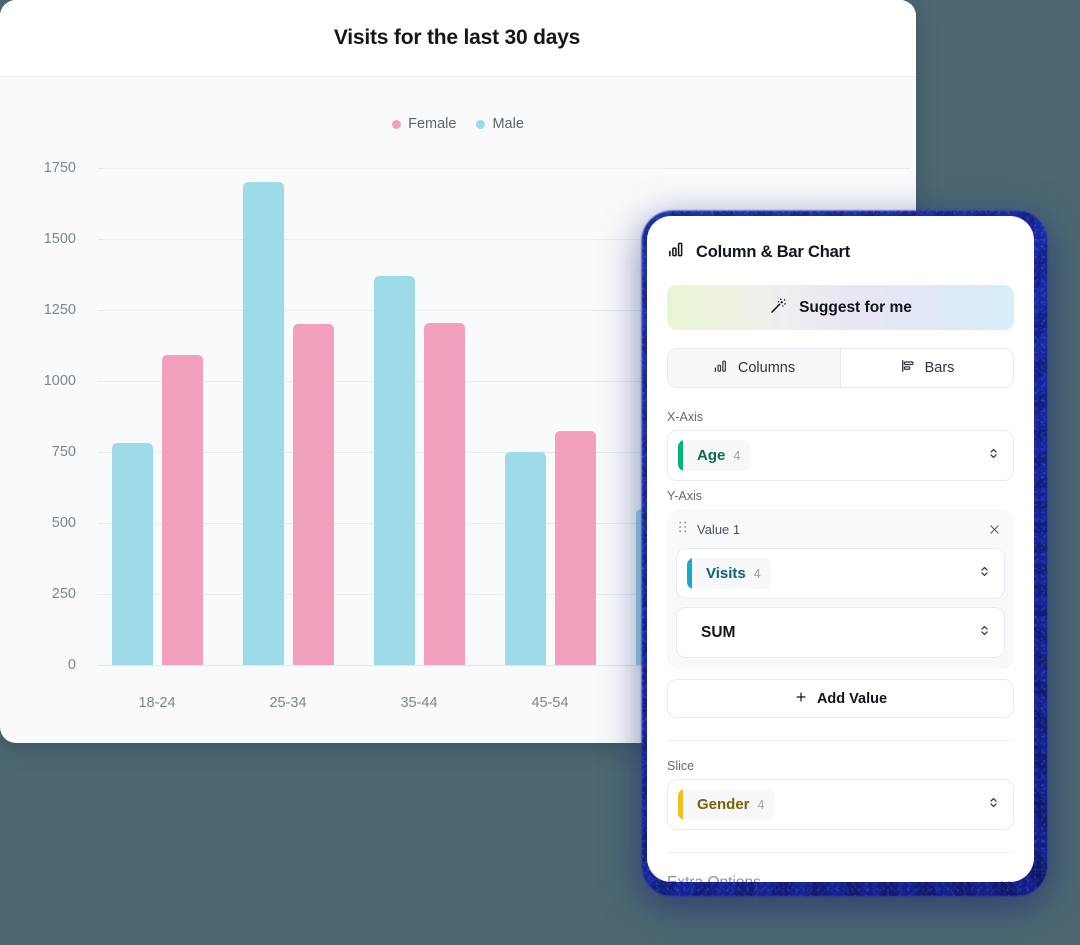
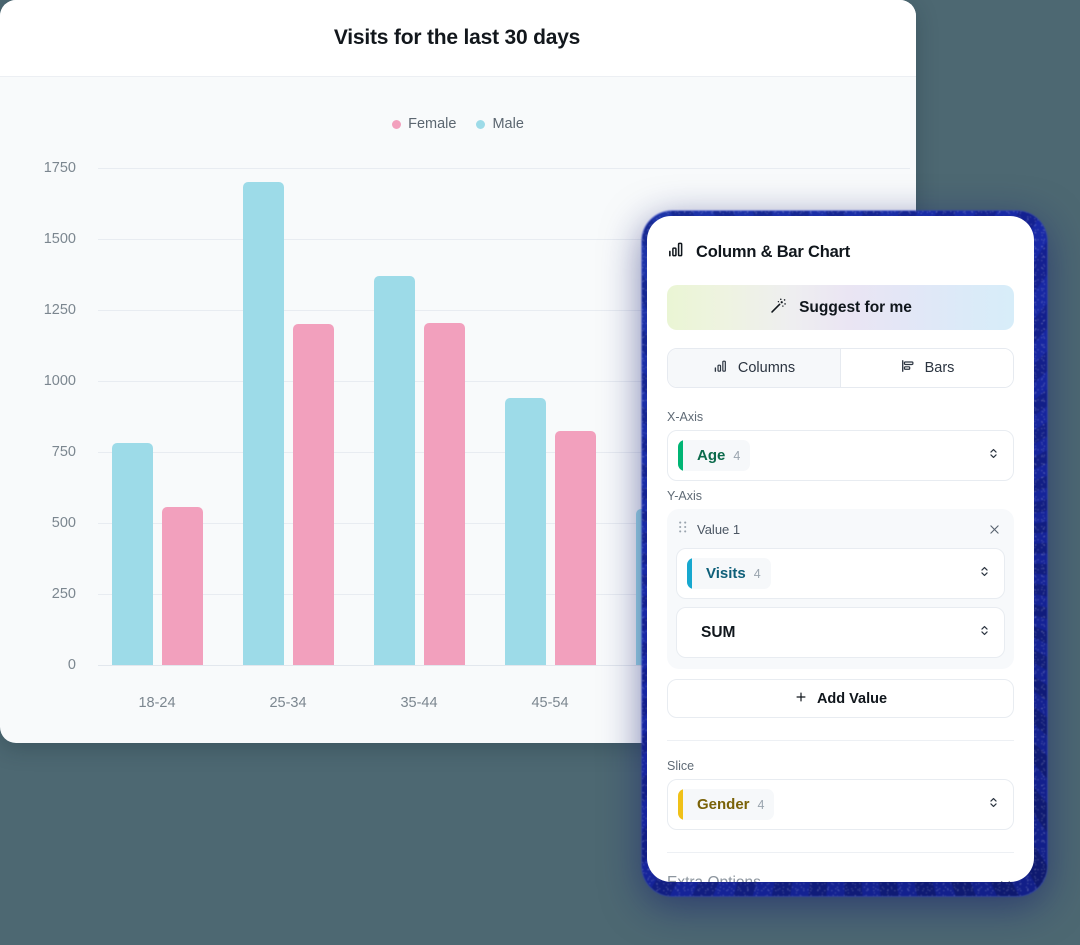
Female/18-24: 1090 -> 560
Male/45-54: 750 -> 940
